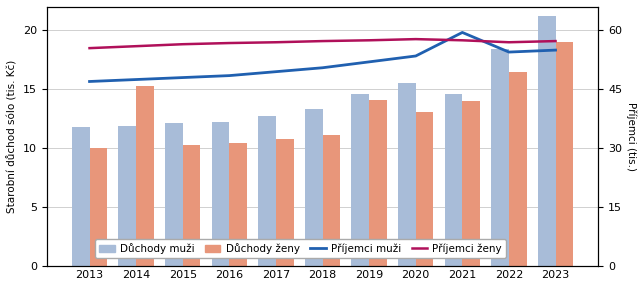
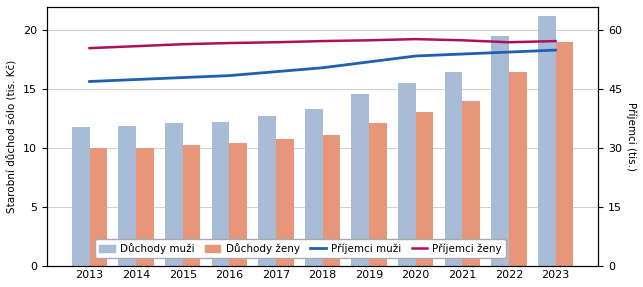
Důchody ženy/2014: 15.3 -> 10.0
Důchody ženy/2019: 14.1 -> 12.1
Důchody muži/2021: 14.6 -> 16.5
Příjemci muži/2021: 59.5 -> 54.0
Důchody muži/2022: 18.4 -> 19.5
